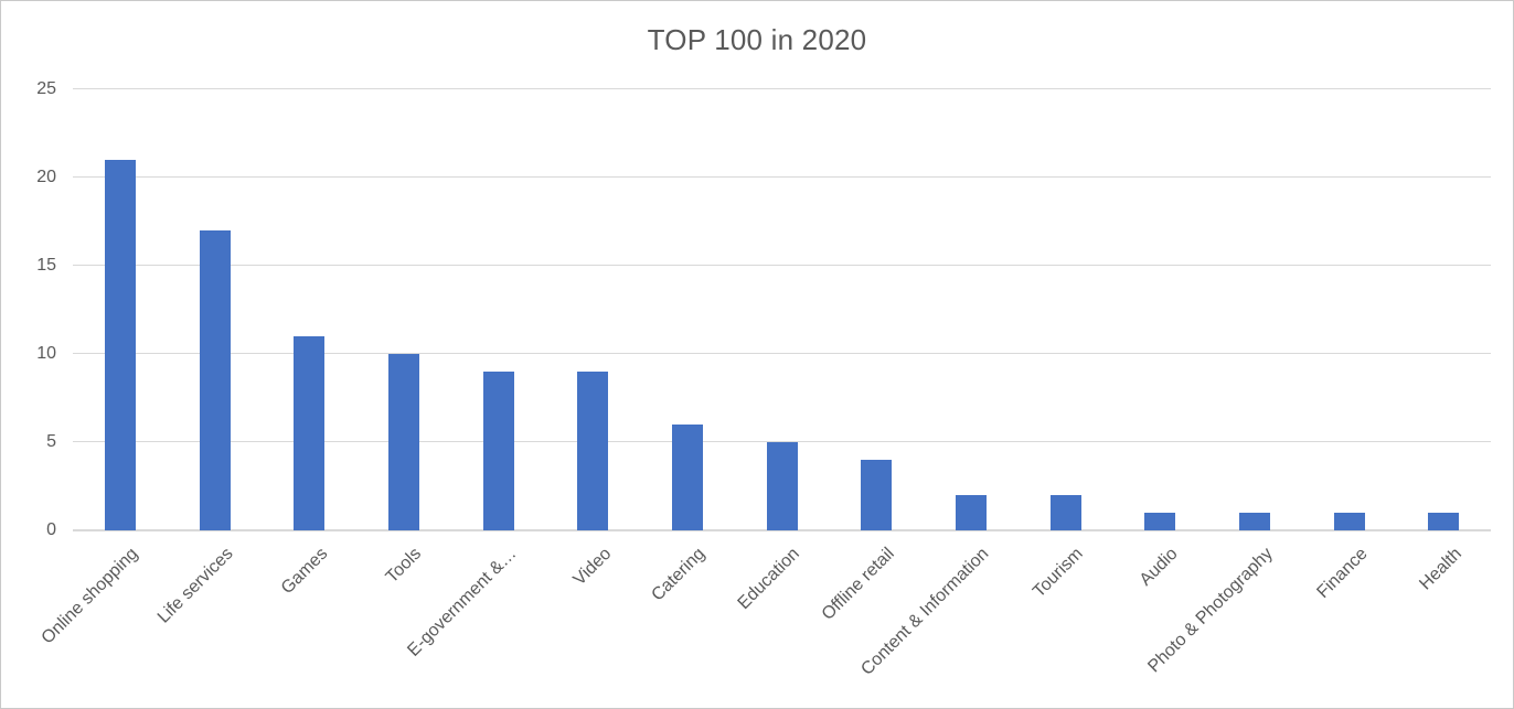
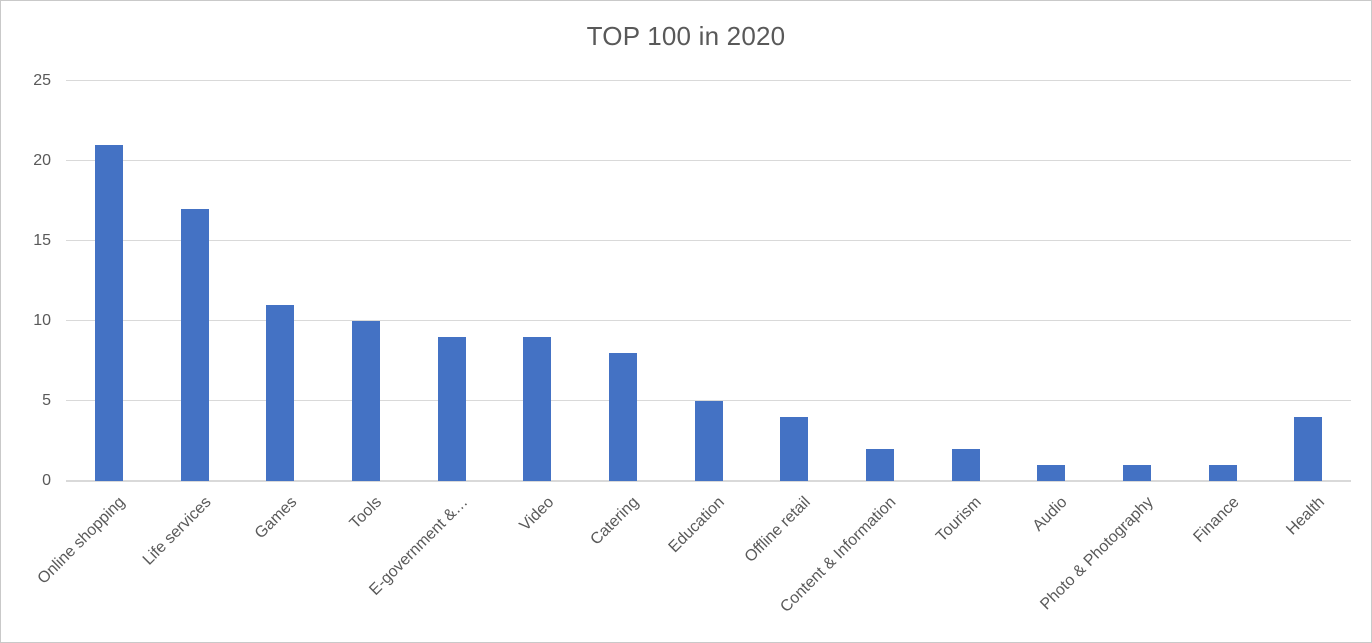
Catering: 6 -> 8
Health: 1 -> 4
